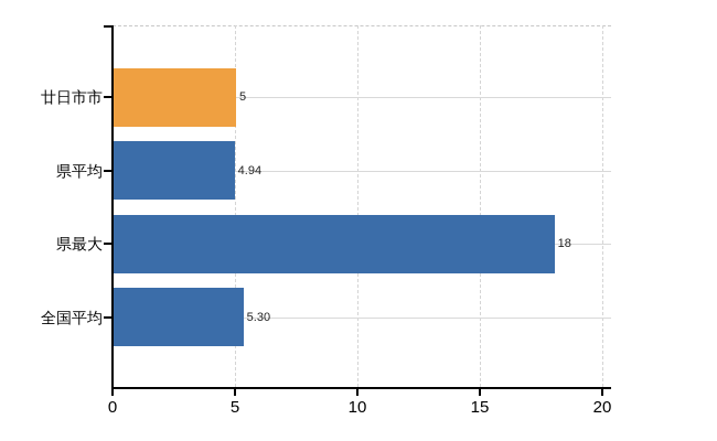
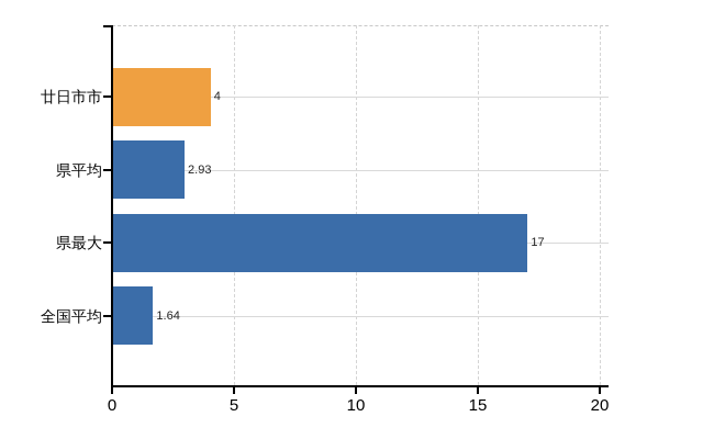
廿日市市: 5 -> 4
県平均: 4.94 -> 2.93
県最大: 18 -> 17
全国平均: 5.30 -> 1.64
